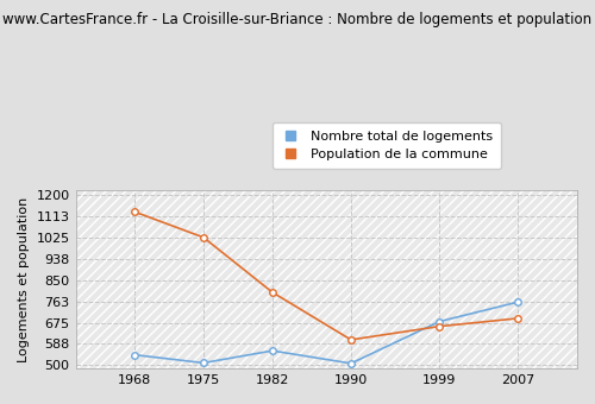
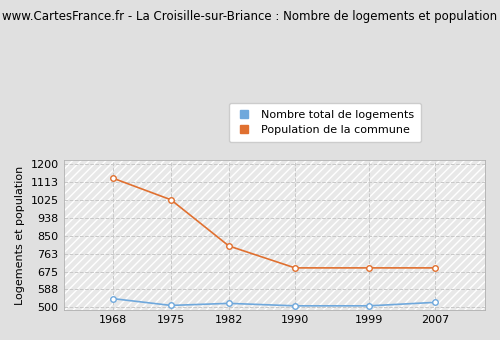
Nombre total de logements/1982: 560 -> 520
Population de la commune/1990: 605 -> 693
Nombre total de logements/1999: 680 -> 508
Population de la commune/1999: 660 -> 693
Nombre total de logements/2007: 760 -> 525
